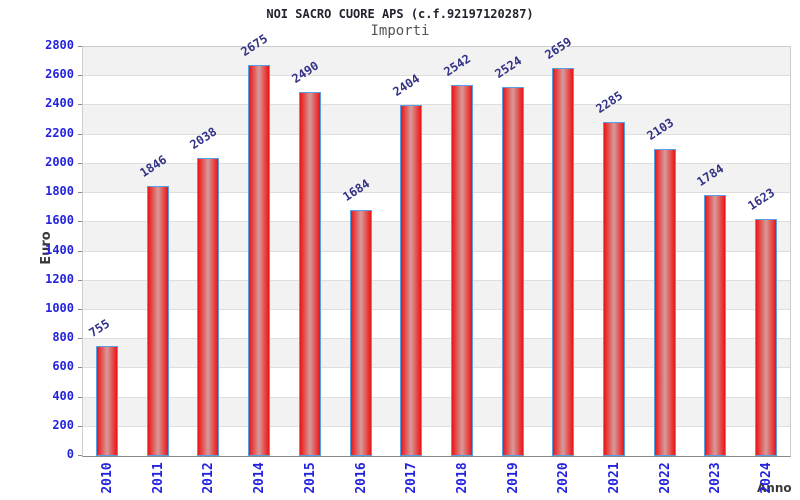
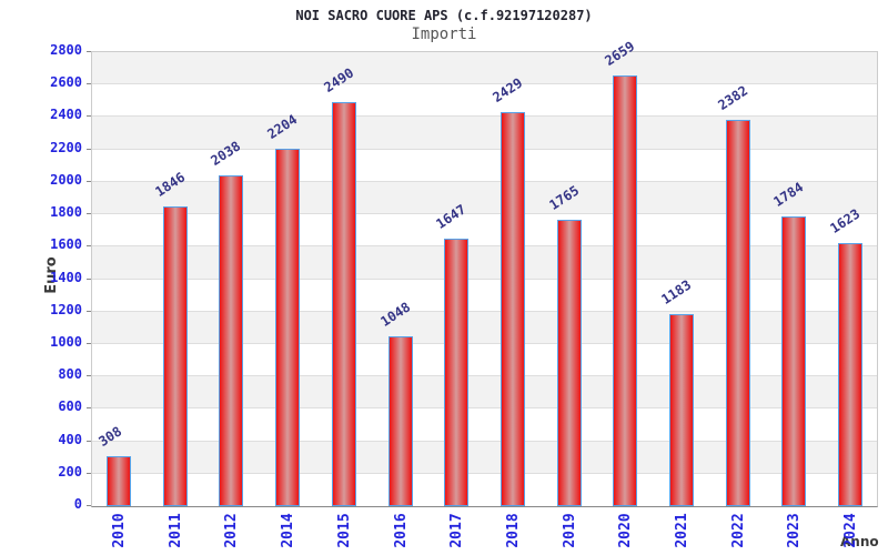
2010: 755 -> 308
2014: 2675 -> 2204
2016: 1684 -> 1048
2017: 2404 -> 1647
2018: 2542 -> 2429
2019: 2524 -> 1765
2021: 2285 -> 1183
2022: 2103 -> 2382
